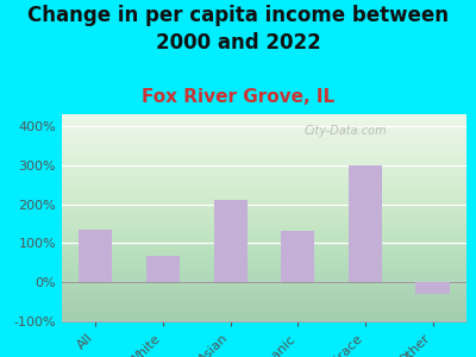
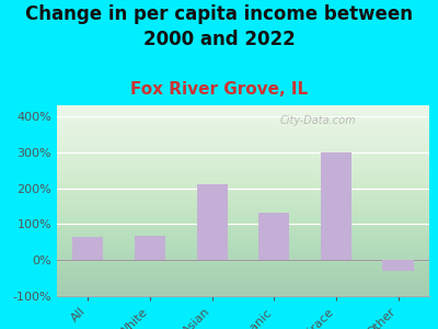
All: 135% -> 65%
